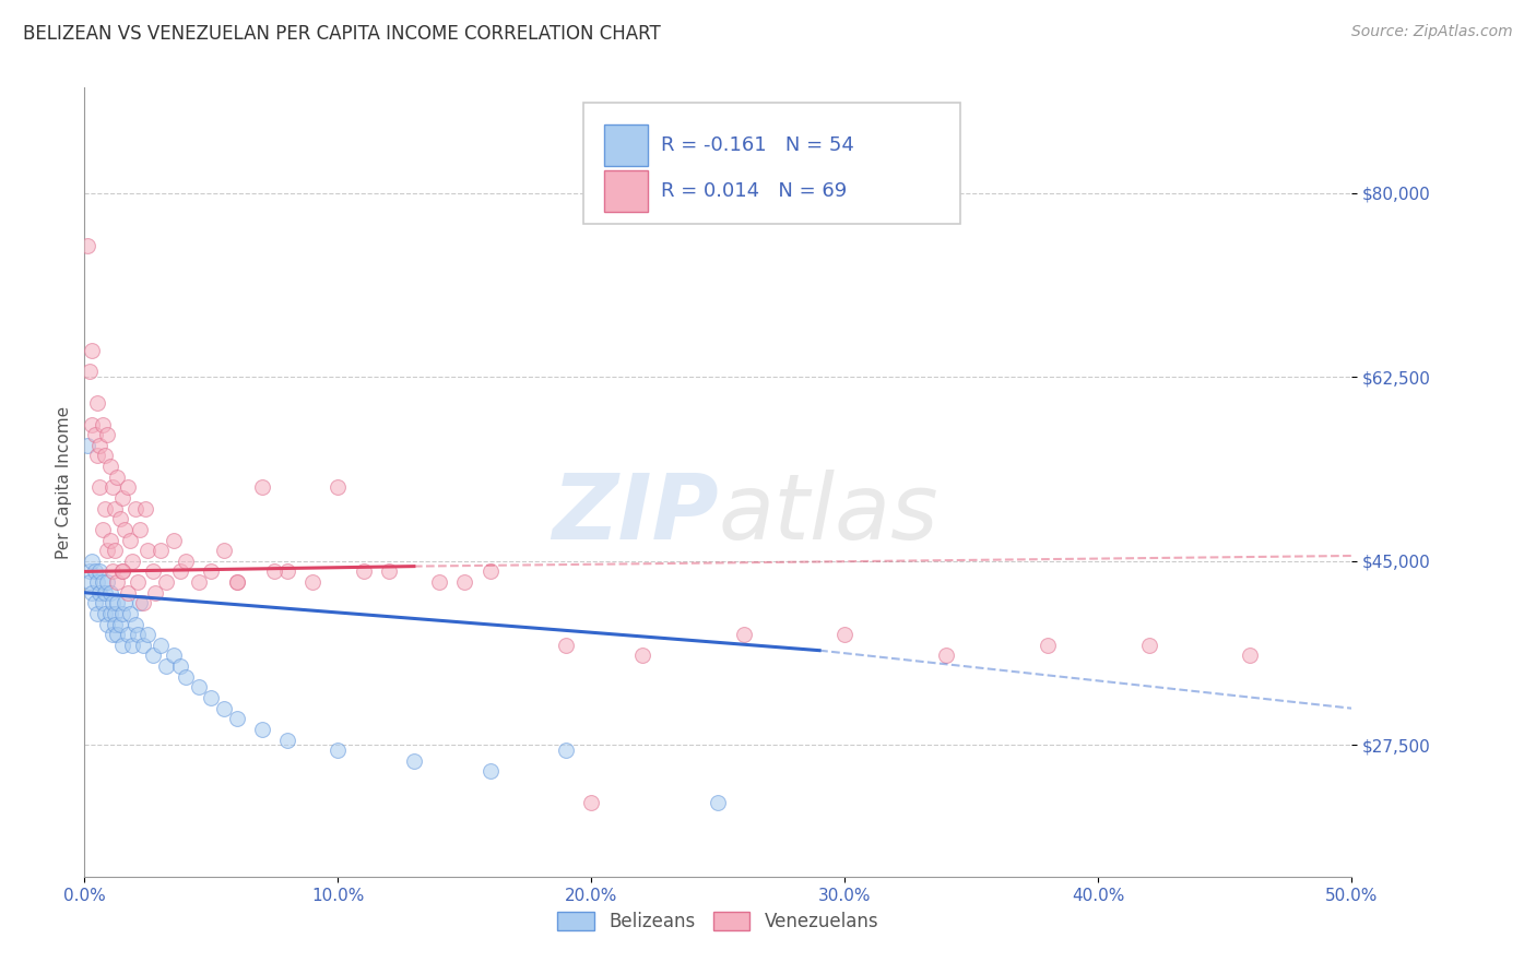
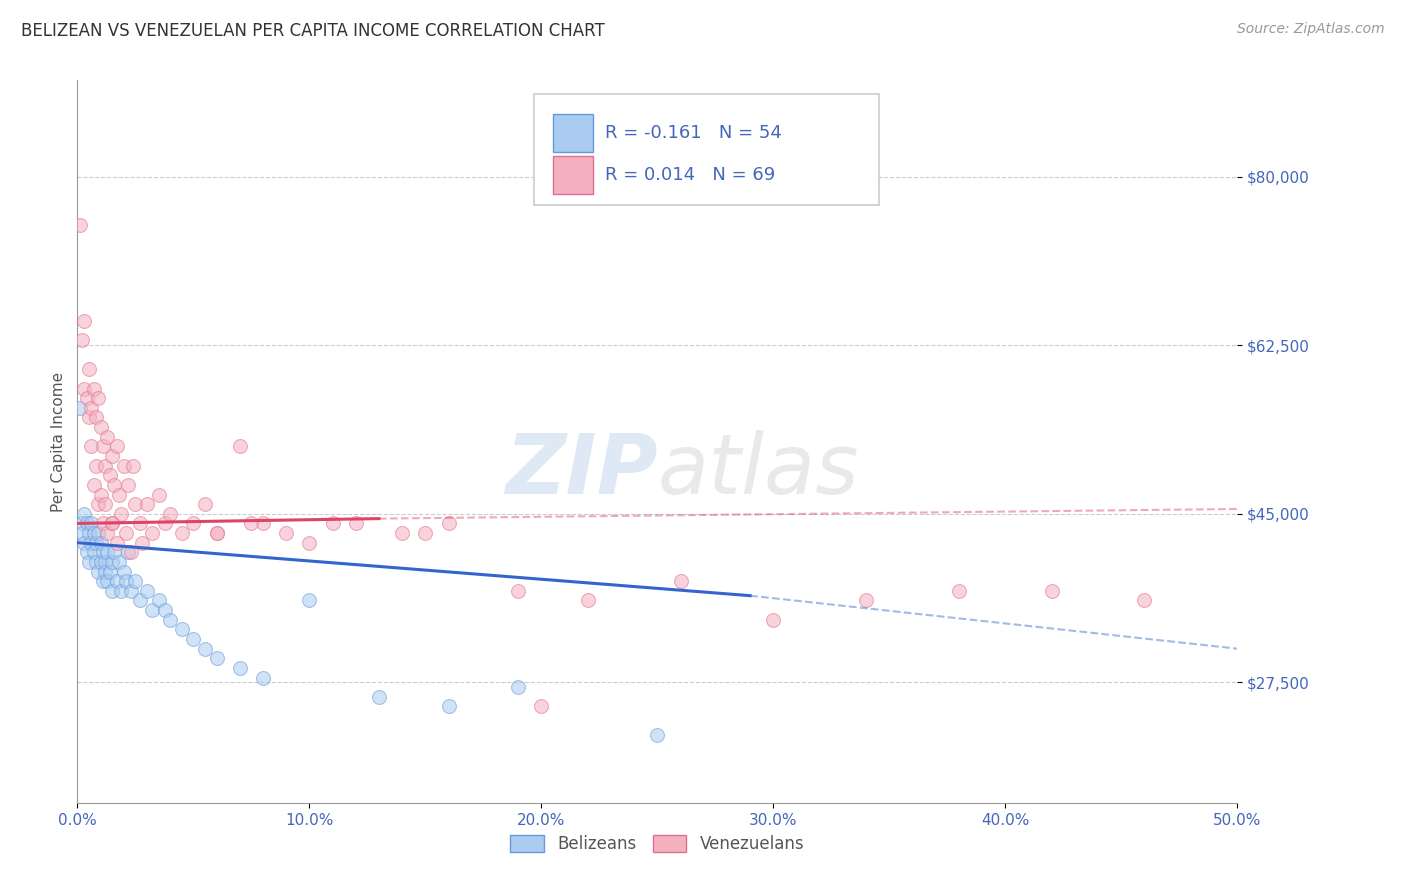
Belizeans/10.0%: $27,000 -> $36,000
Venezuelans/10.0%: $52,000 -> $42,000
Venezuelans/20.0%: $22,000 -> $25,000
Venezuelans/30.0%: $38,000 -> $34,000
